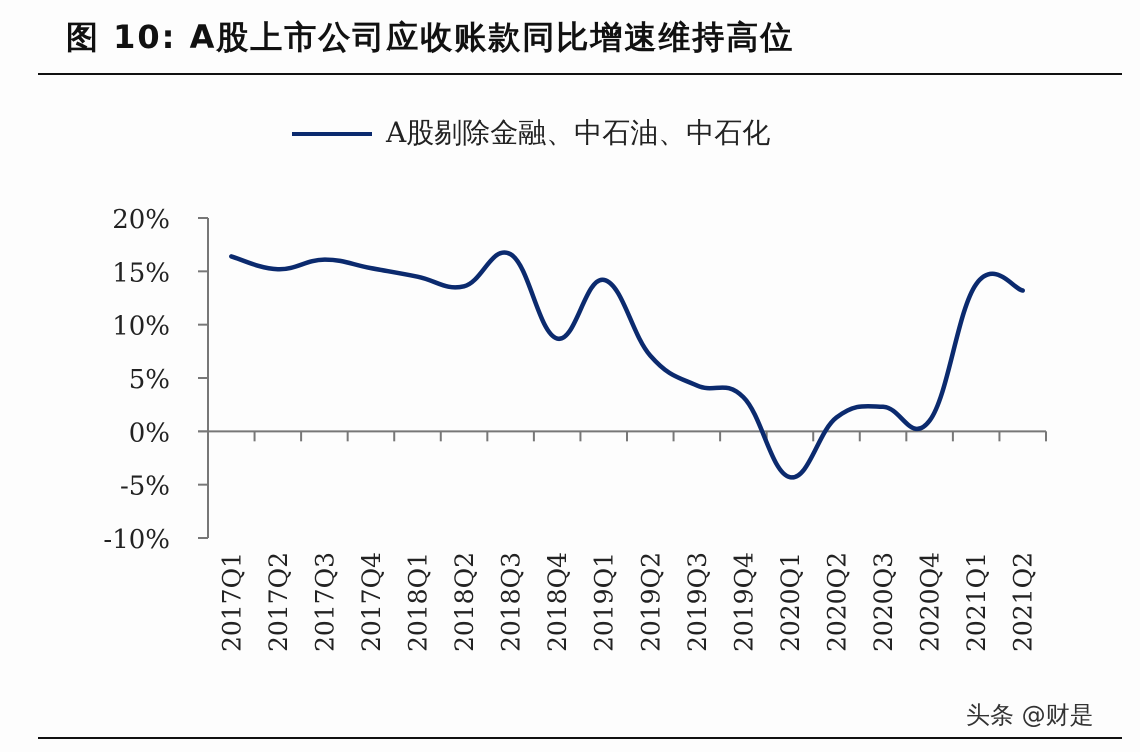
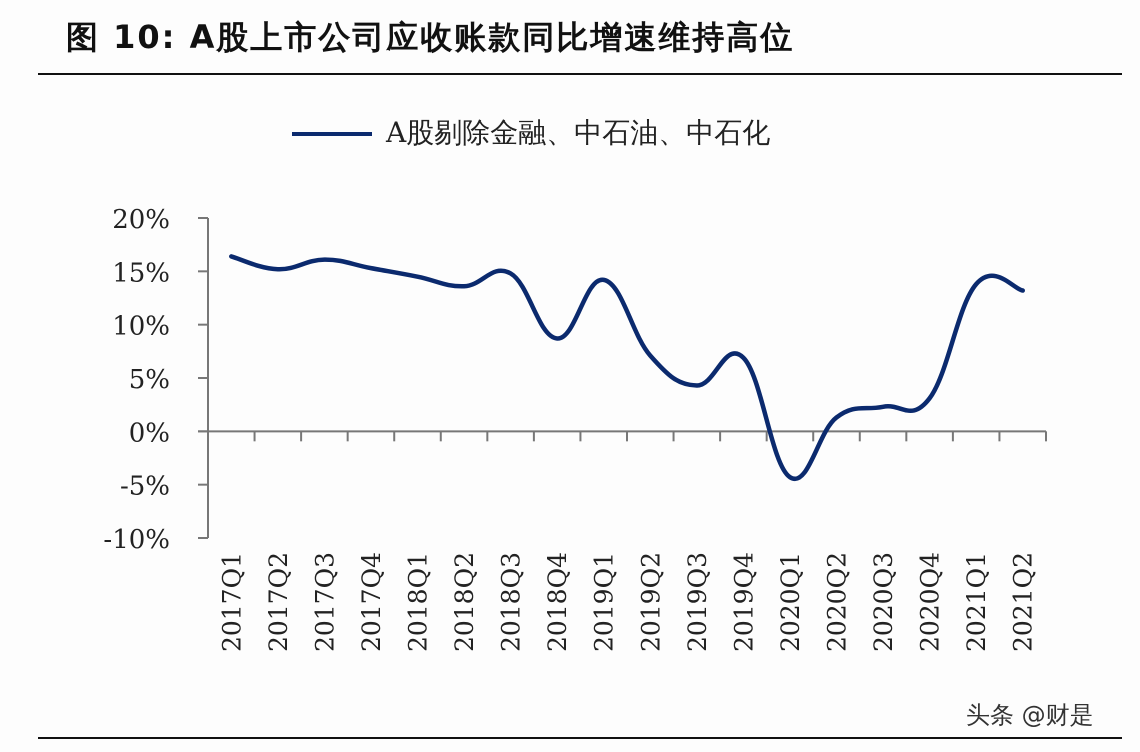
2018Q3: 16.6% -> 14.8%
2019Q4: 3.2% -> 6.9%
2020Q4: 1.0% -> 3.1%
